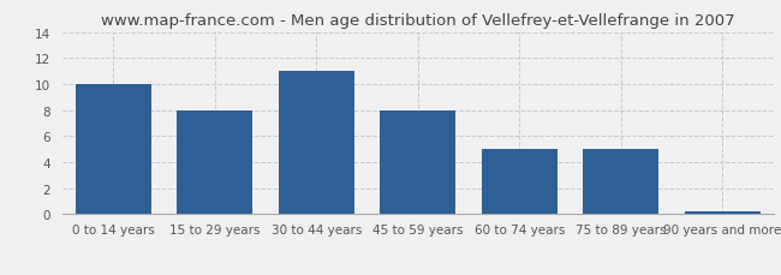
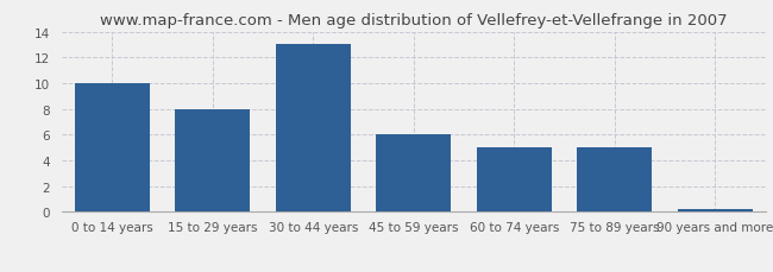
30 to 44 years: 11.0 -> 13.0
45 to 59 years: 8.0 -> 6.0
